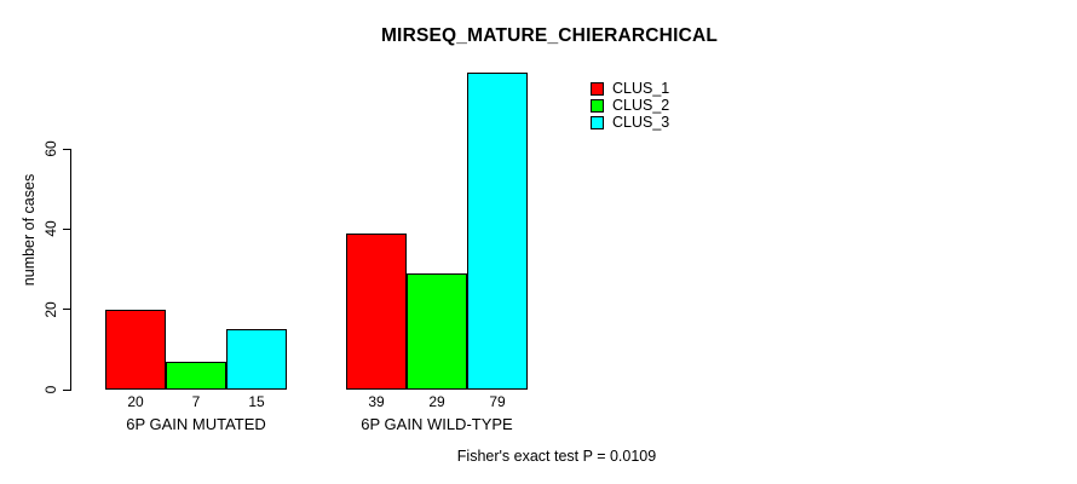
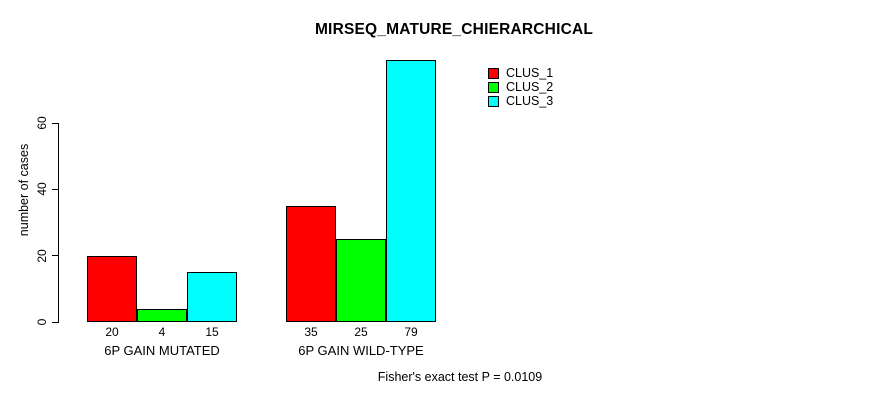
CLUS_2/6P GAIN MUTATED: 7 -> 4
CLUS_1/6P GAIN WILD-TYPE: 39 -> 35
CLUS_2/6P GAIN WILD-TYPE: 29 -> 25
